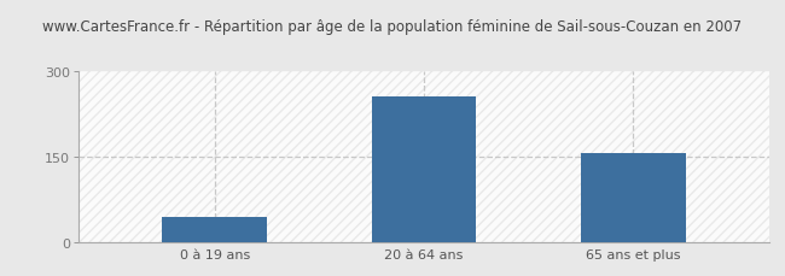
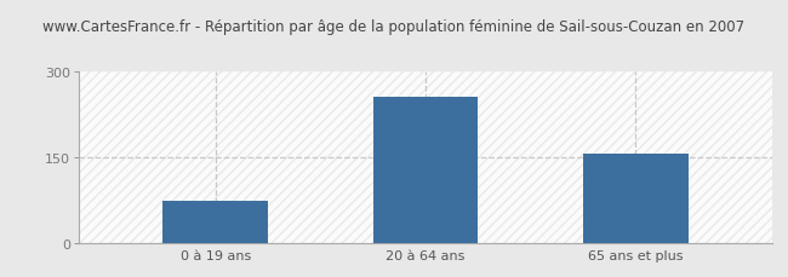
0 à 19 ans: 45 -> 75
